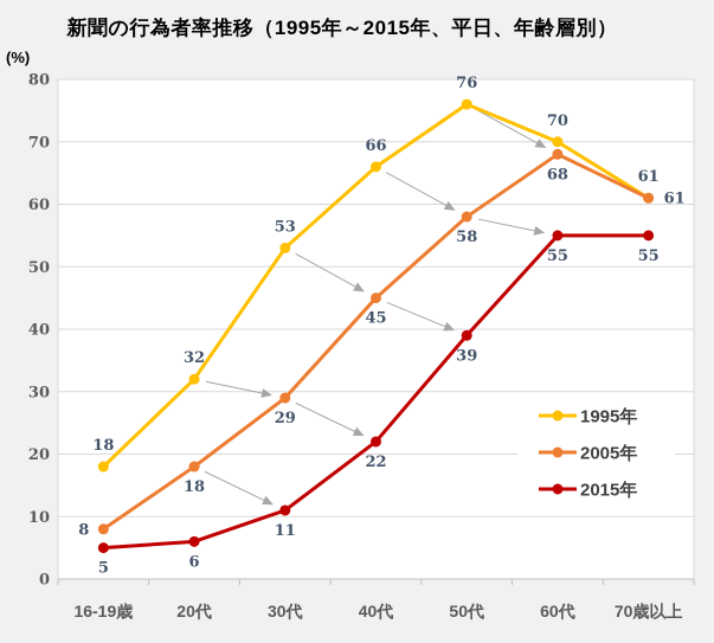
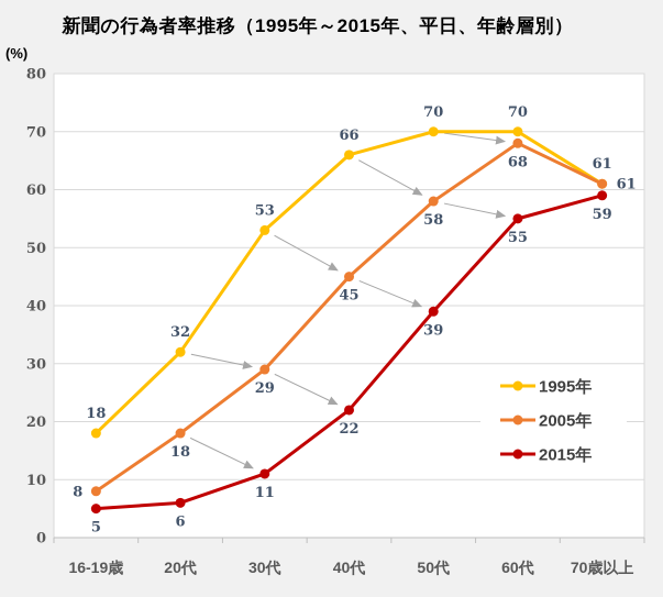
1995年/50代: 76 -> 70
2015年/70歳以上: 55 -> 59
